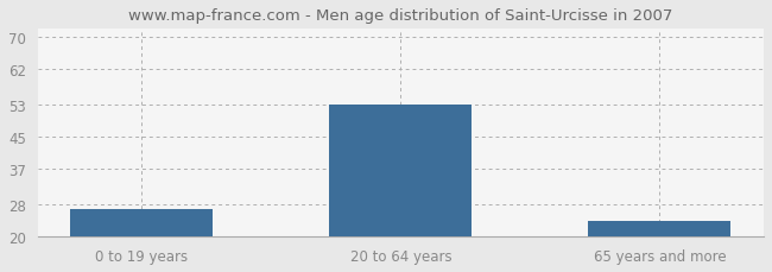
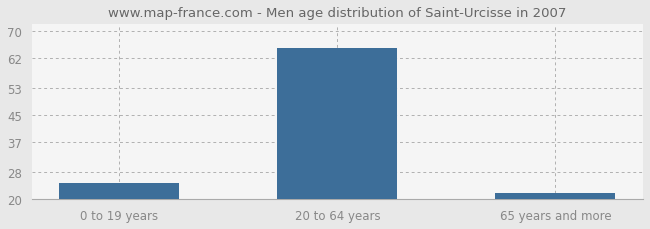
0 to 19 years: 27 -> 25
20 to 64 years: 53 -> 65
65 years and more: 24 -> 22
